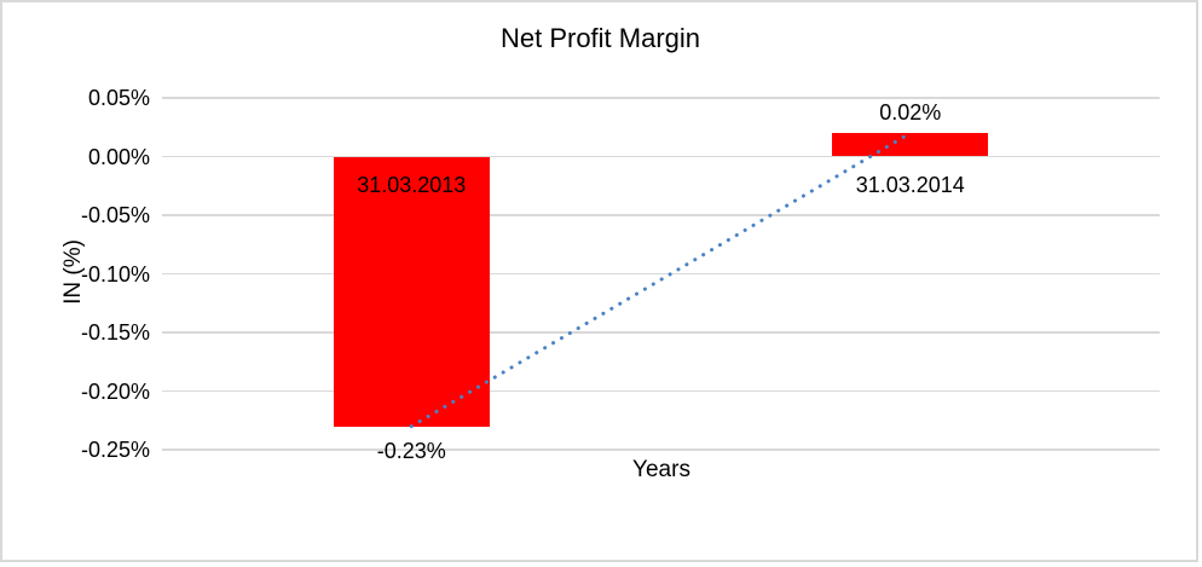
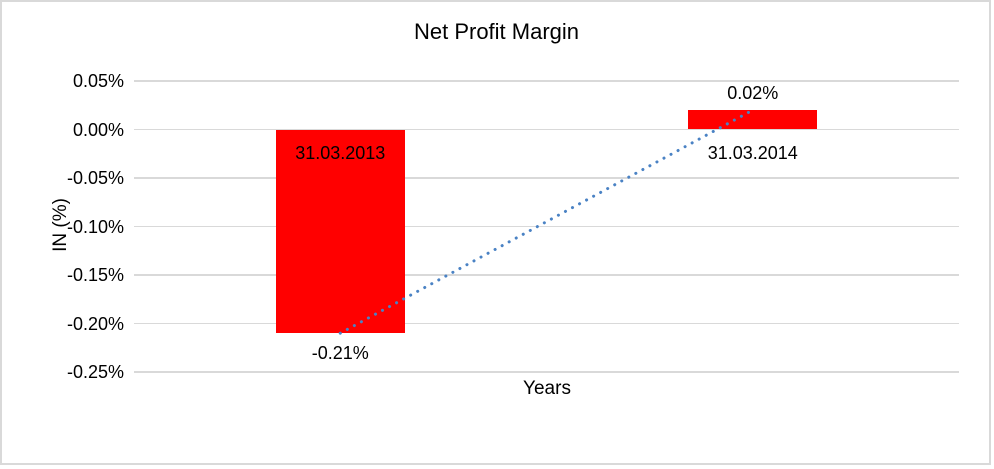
31.03.2013: -0.23% -> -0.21%
